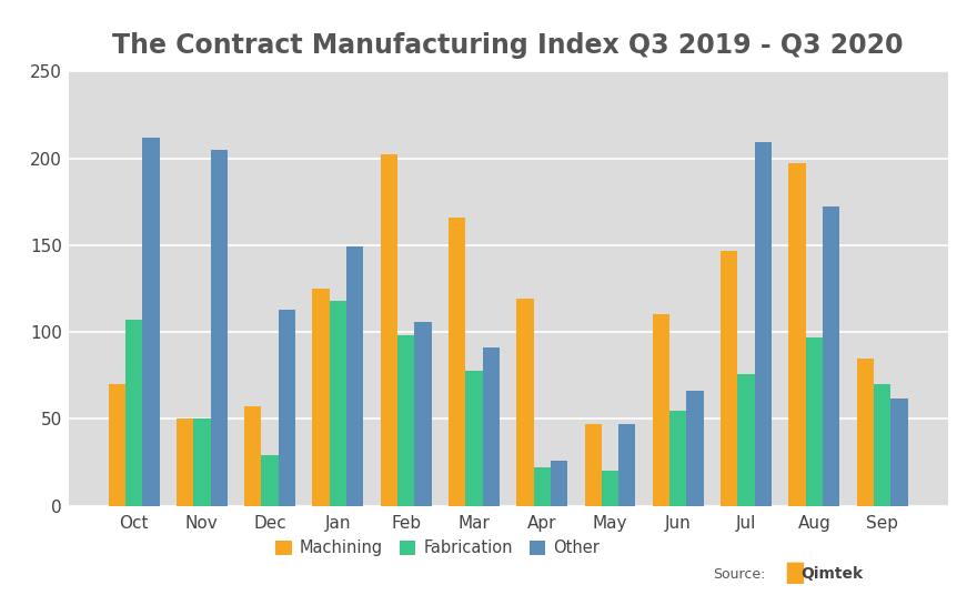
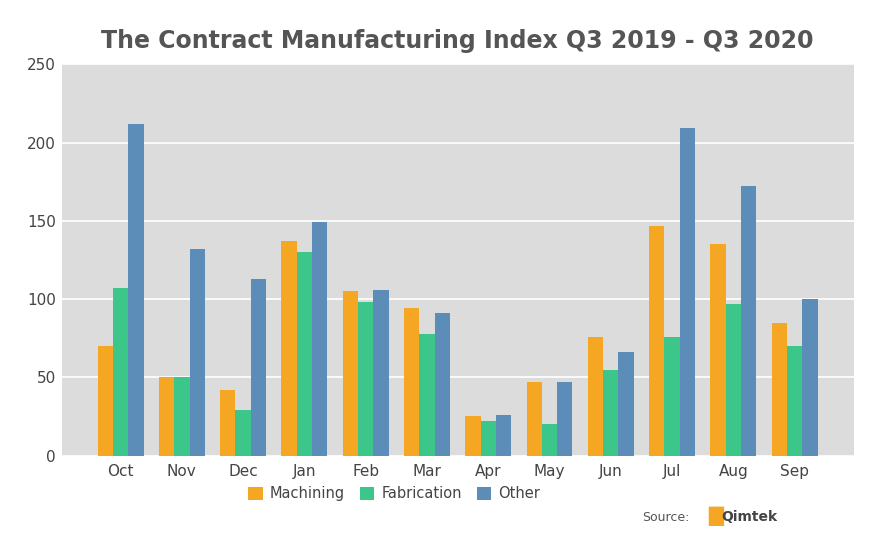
Other/Nov: 205 -> 132
Machining/Dec: 57 -> 42
Machining/Jan: 125 -> 137
Fabrication/Jan: 118 -> 130
Machining/Feb: 202 -> 105
Machining/Mar: 166 -> 94
Machining/Apr: 119 -> 25
Machining/Jun: 110 -> 76
Machining/Aug: 197 -> 135
Other/Sep: 62 -> 100
